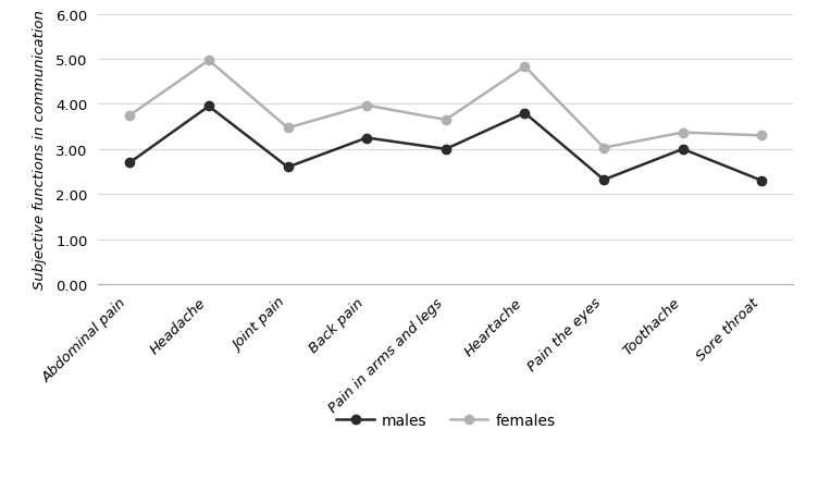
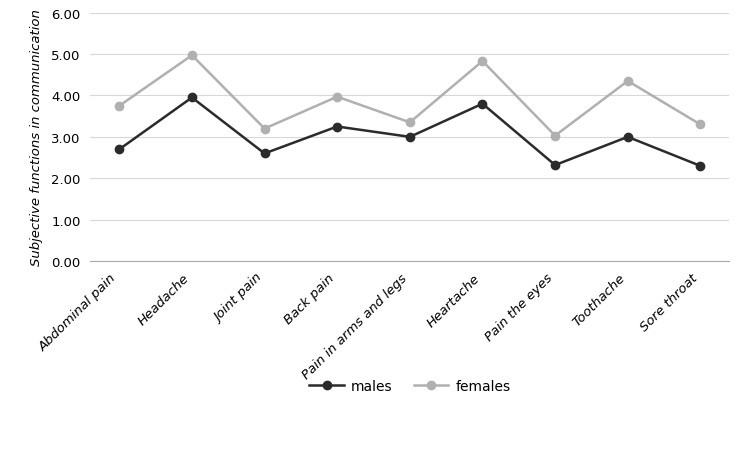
females/Joint pain: 3.47 -> 3.20
females/Pain in arms and legs: 3.65 -> 3.35
females/Toothache: 3.37 -> 4.35
